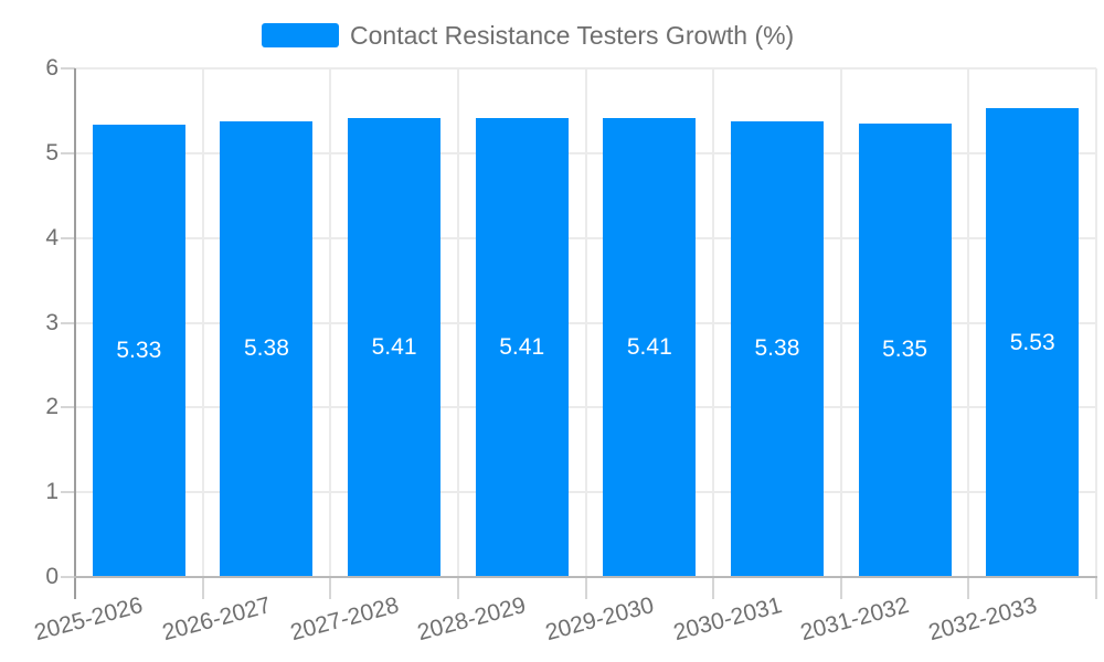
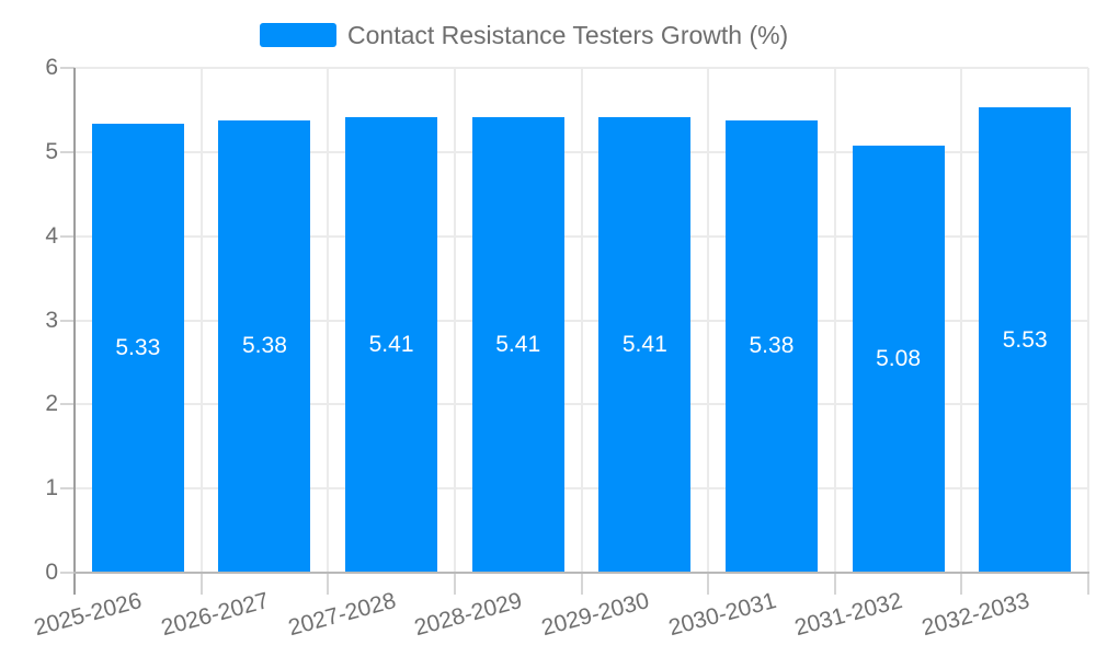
2031-2032: 5.35 -> 5.08
